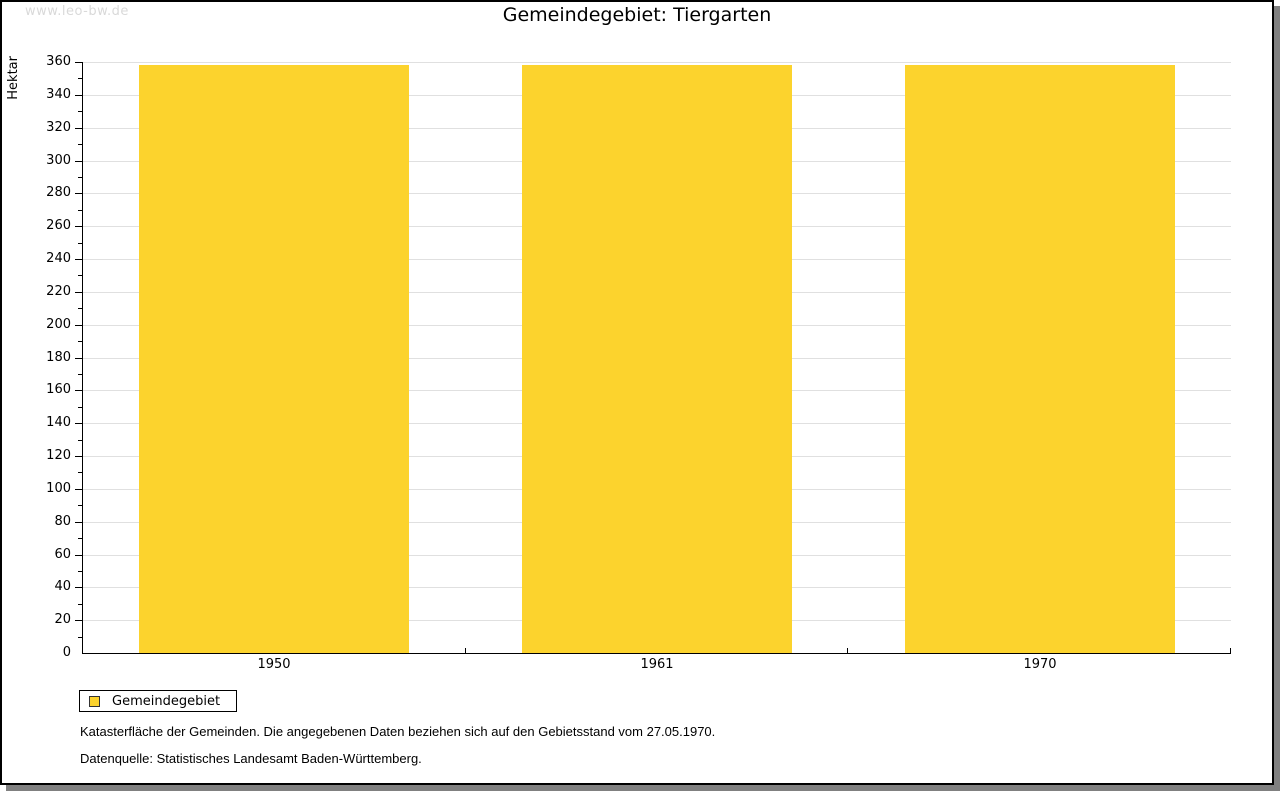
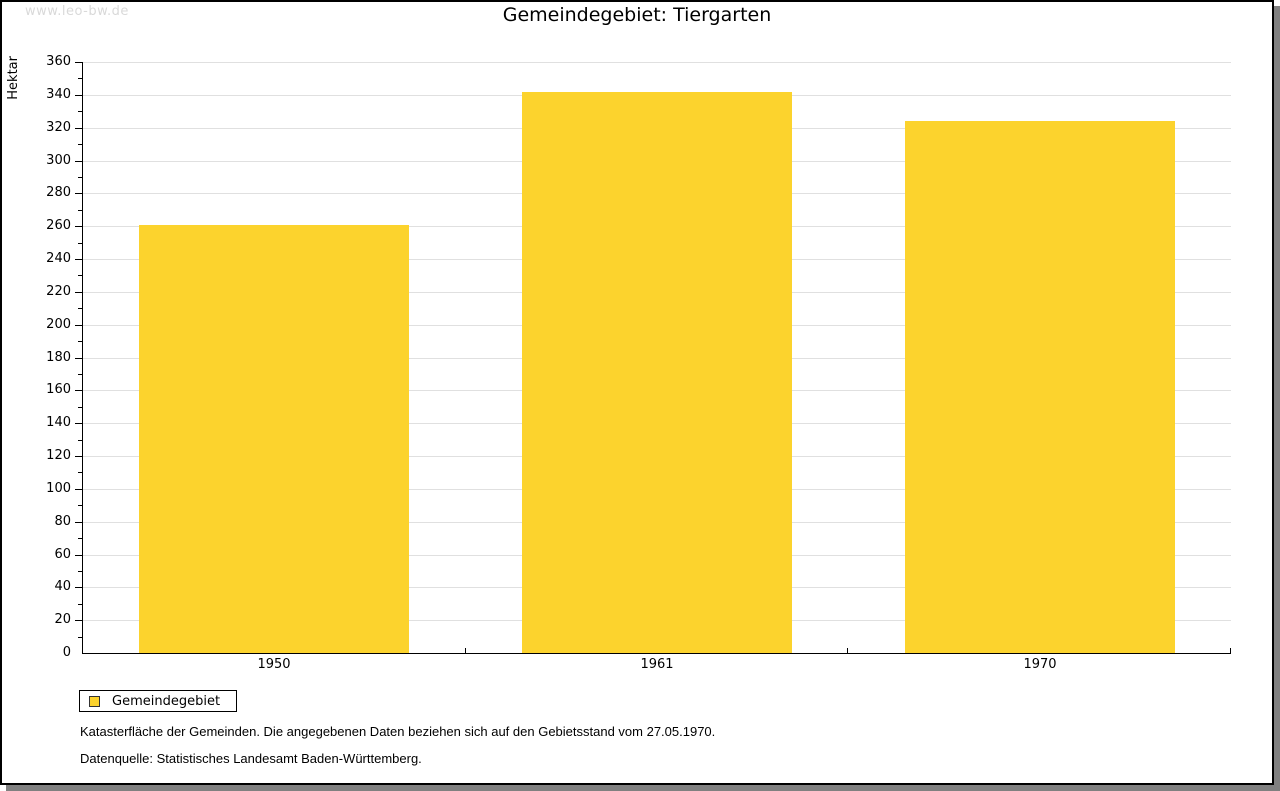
1950: 358 -> 261
1961: 358 -> 342
1970: 358 -> 324
